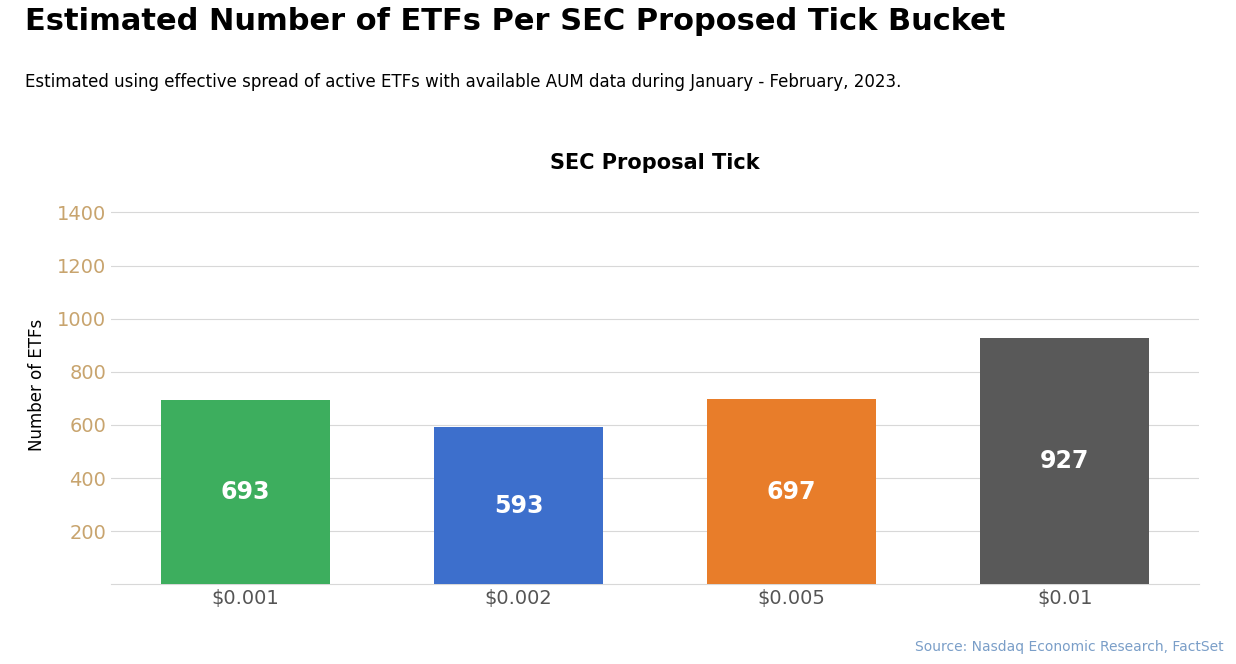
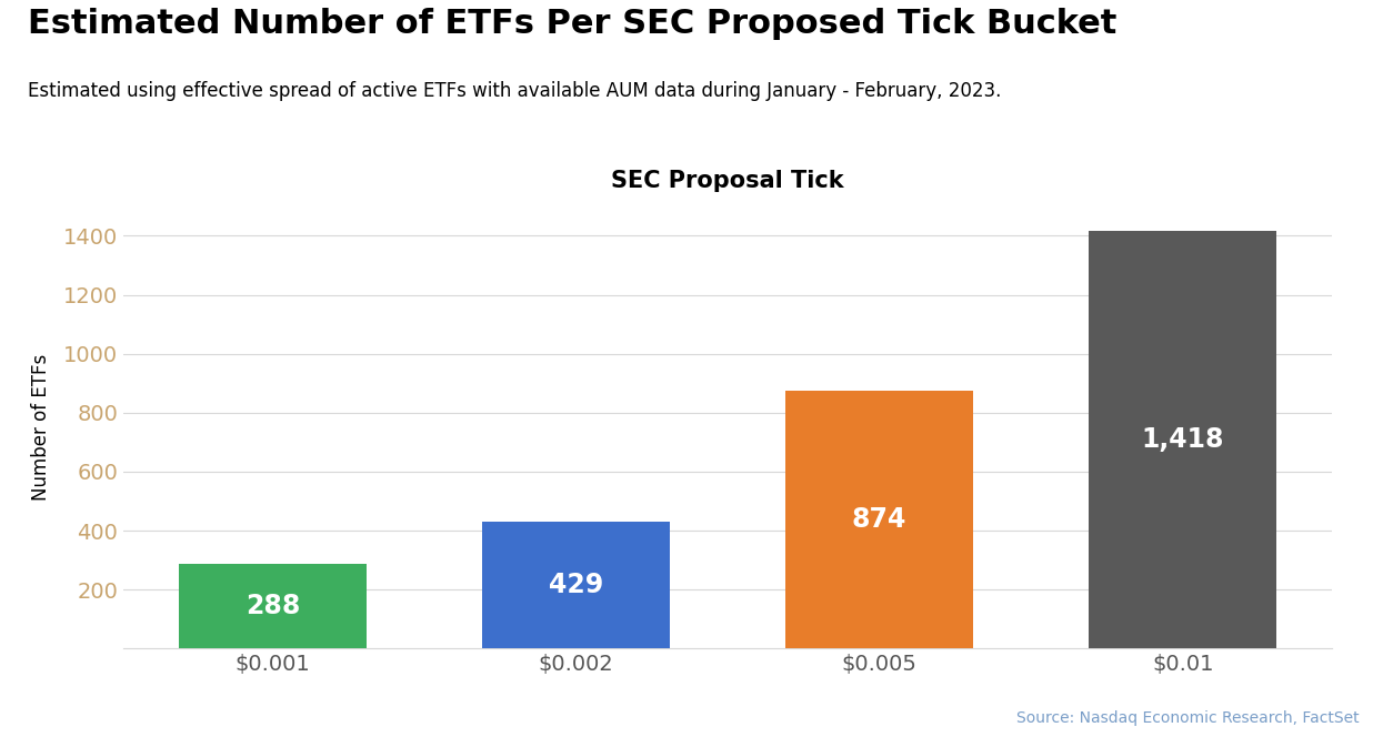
$0.001: 693 -> 288
$0.002: 593 -> 429
$0.005: 697 -> 874
$0.01: 927 -> 1,418
